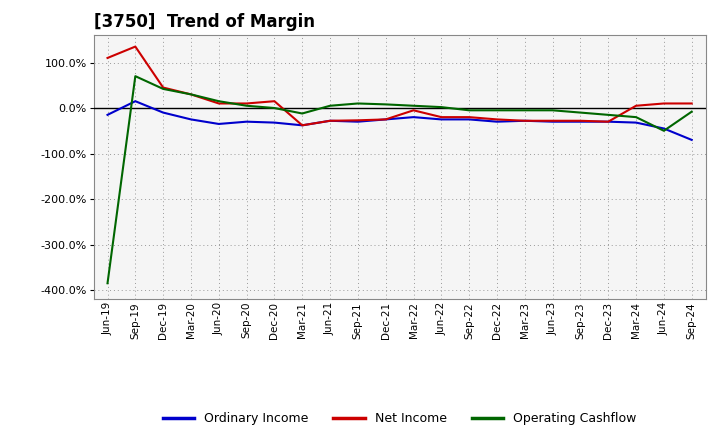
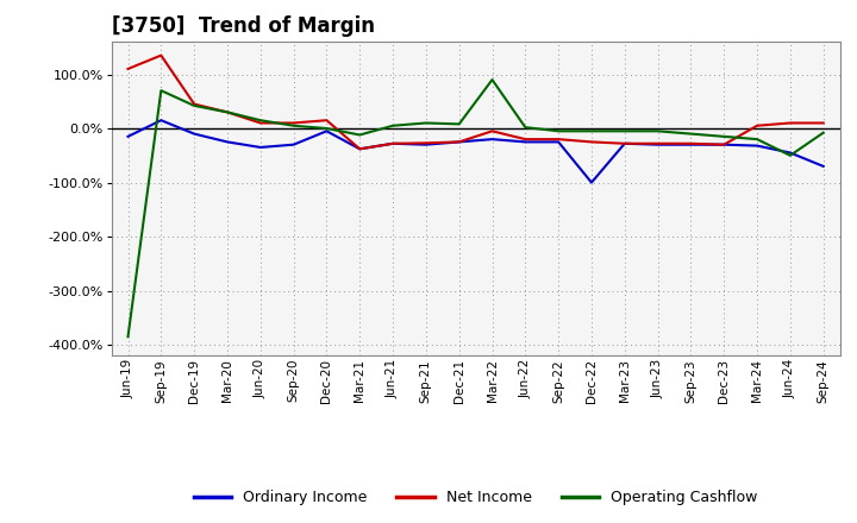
Ordinary Income/Dec-20: -32% -> -5%
Operating Cashflow/Mar-22: 5% -> 90%
Ordinary Income/Dec-22: -30% -> -100%
